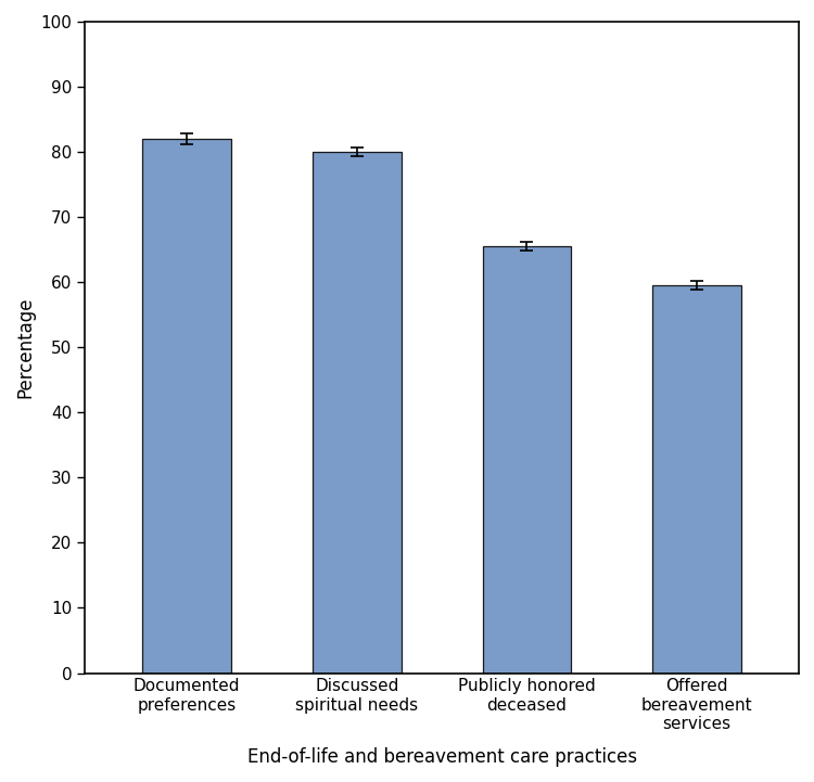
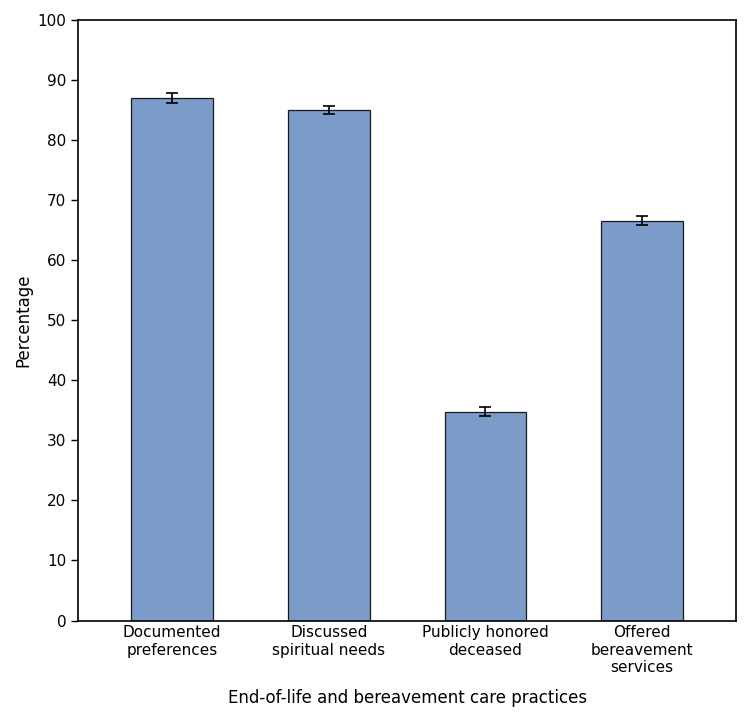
Documented preferences: 82.0 -> 87.0
Discussed spiritual needs: 80.0 -> 85.0
Publicly honored deceased: 65.5 -> 34.8
Offered bereavement services: 59.5 -> 66.6
